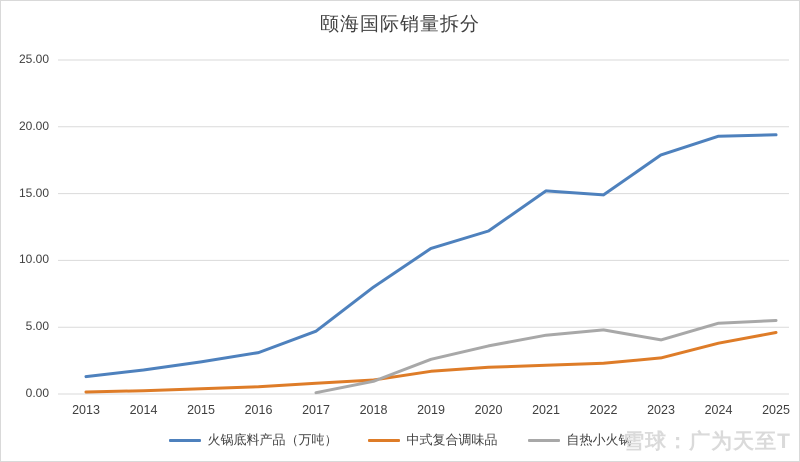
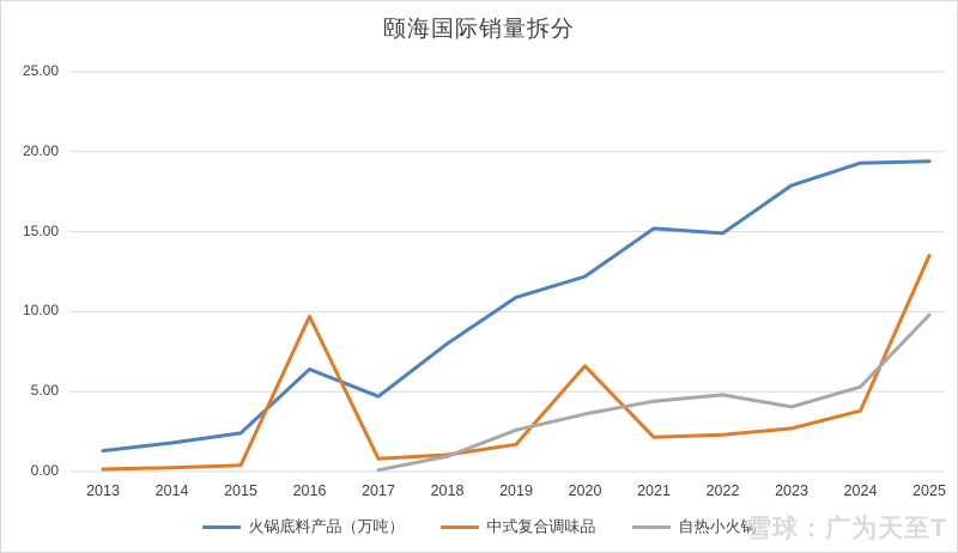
火锅底料产品（万吨）/2016: 3.1 -> 6.4
中式复合调味品/2016: 0.6 -> 9.7
中式复合调味品/2020: 2.0 -> 6.6
中式复合调味品/2025: 4.6 -> 13.5
自热小火锅/2025: 5.5 -> 9.8
